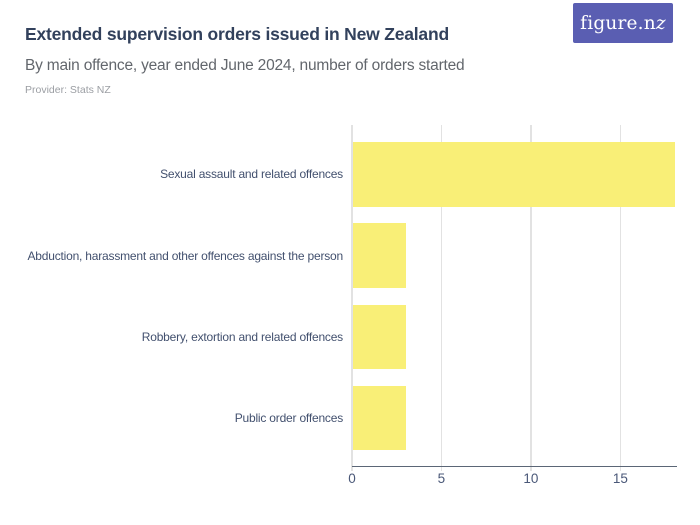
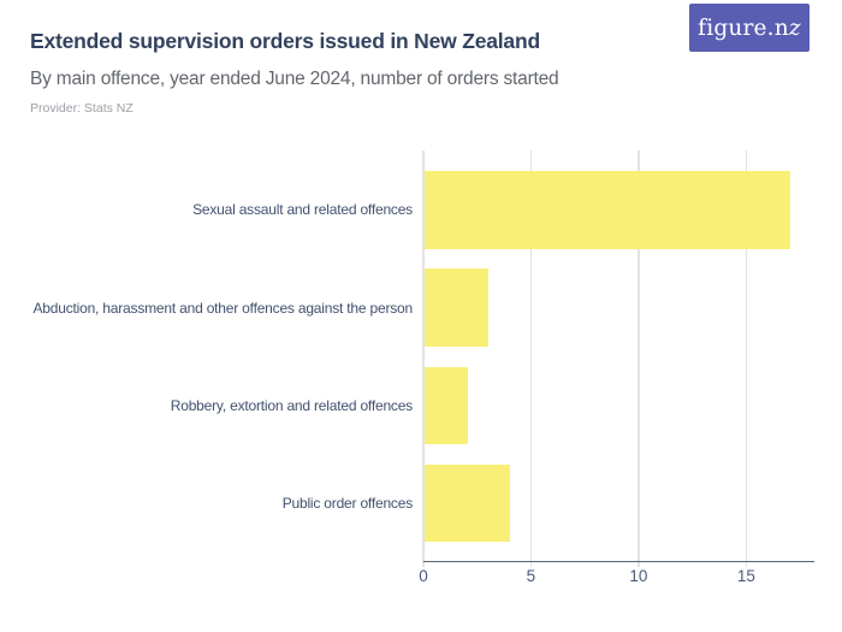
Sexual assault and related offences: 18 -> 17
Robbery, extortion and related offences: 3 -> 2
Public order offences: 3 -> 4
